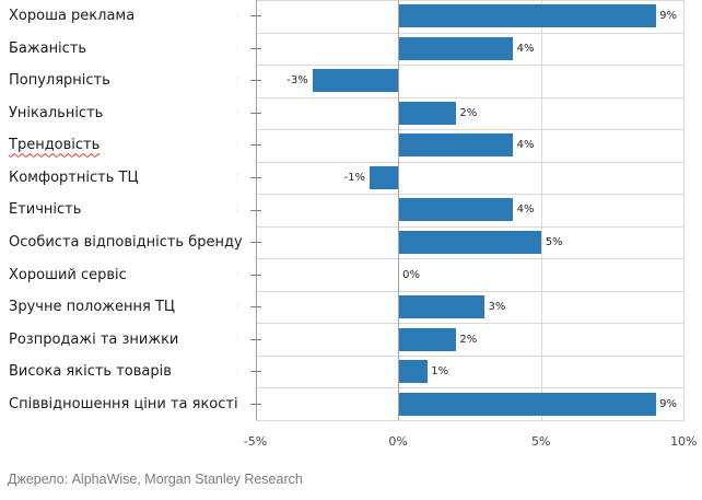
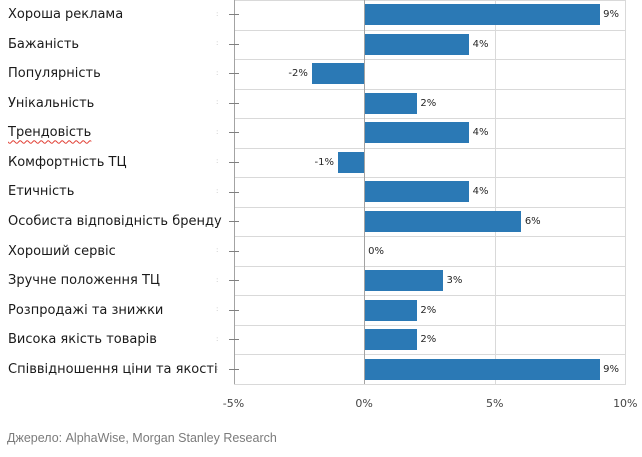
Популярність: -3% -> -2%
Особиста відповідність бренду: 5% -> 6%
Висока якість товарів: 1% -> 2%
